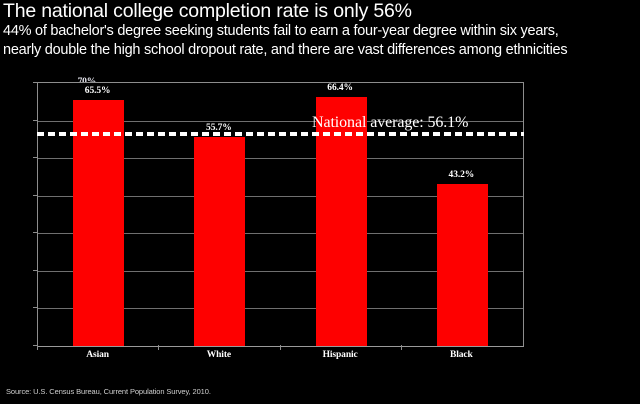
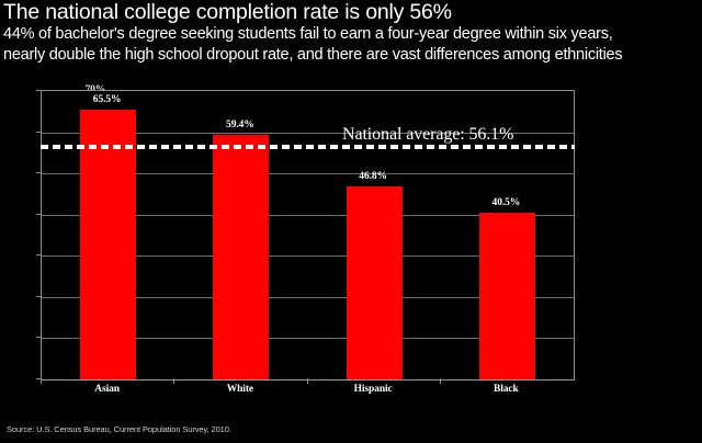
White: 55.7% -> 59.4%
Hispanic: 66.4% -> 46.8%
Black: 43.2% -> 40.5%
